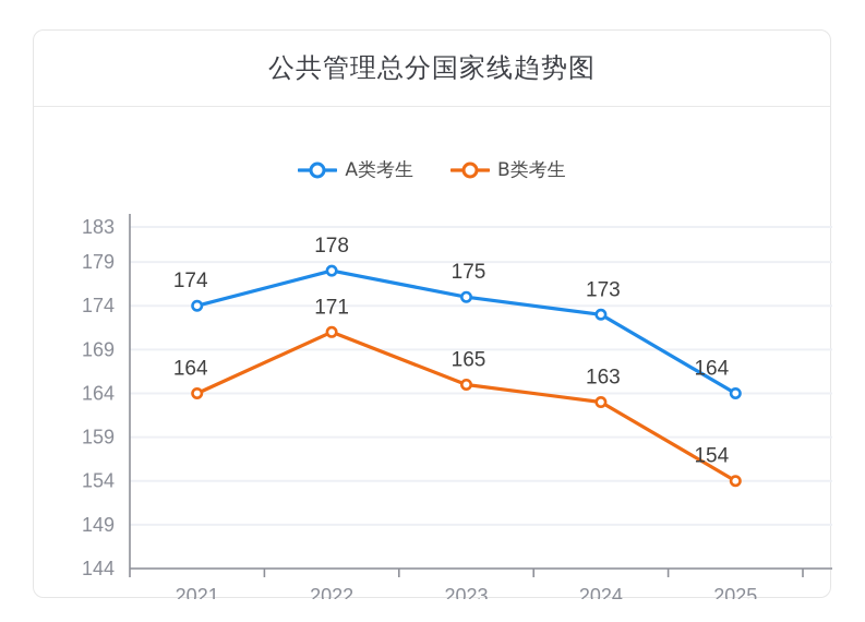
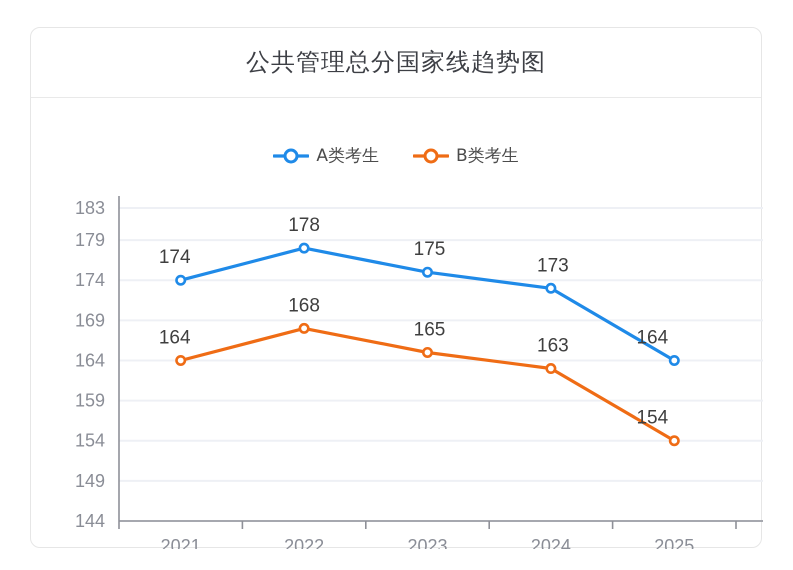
B类考生/2022: 171 -> 168
